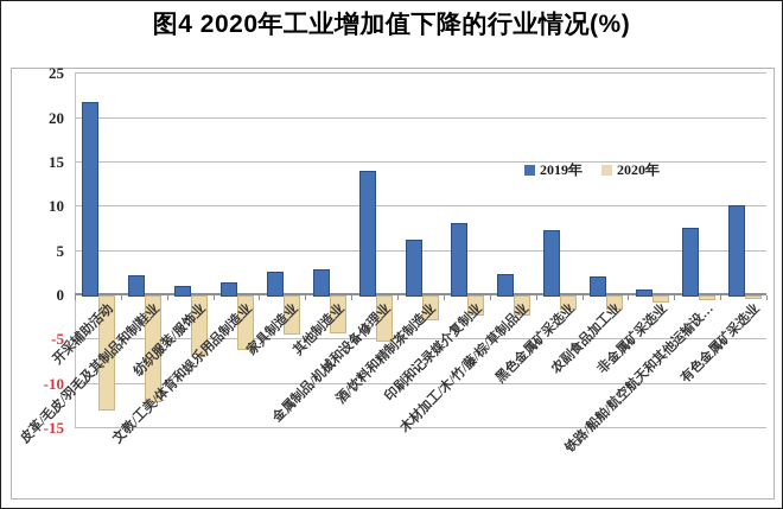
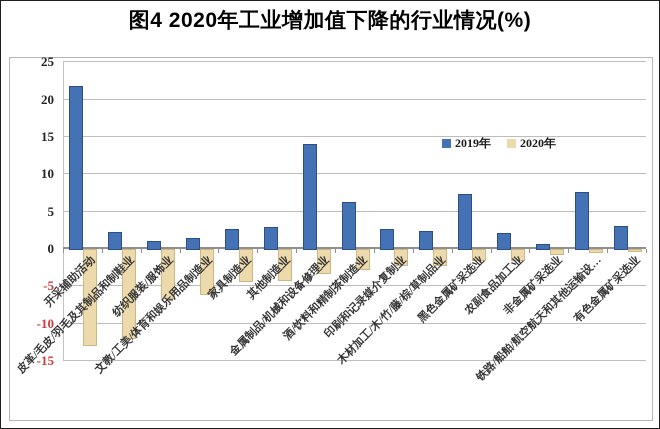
2020年/金属制品/机械和设备修理业: -5 -> -3
2019年/印刷和记录媒介复制业: 8 -> 3
2019年/有色金属矿采选业: 10 -> 3
